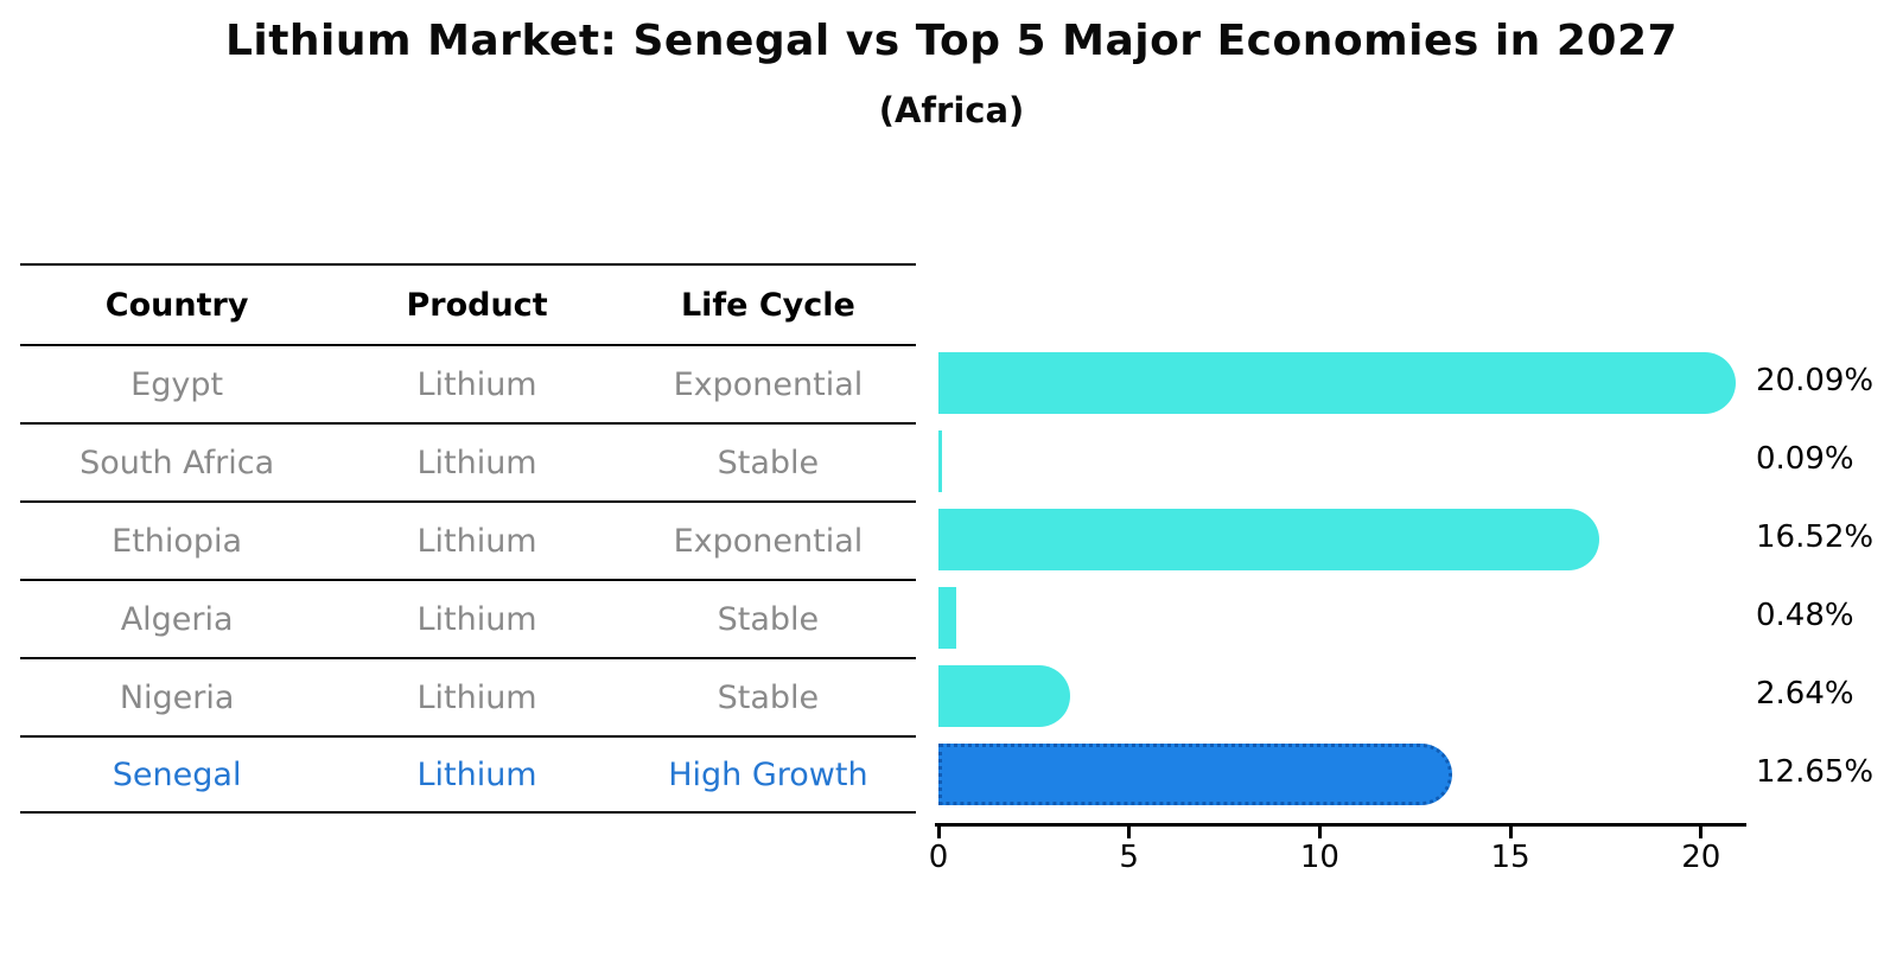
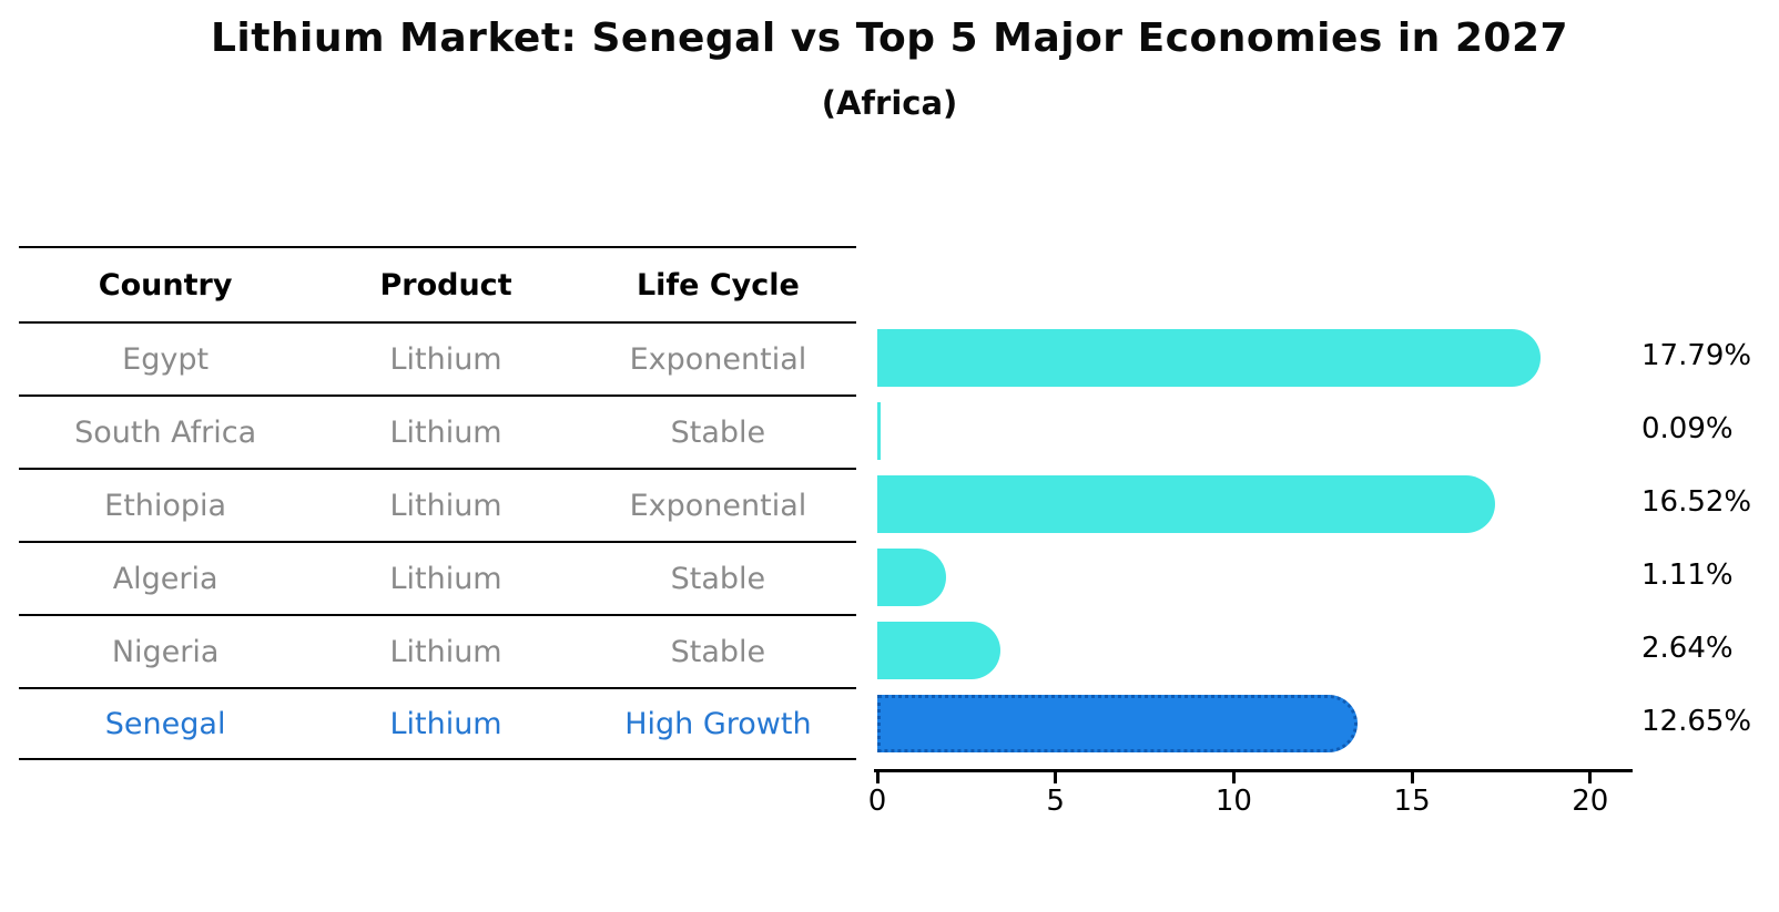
Egypt: 20.09% -> 17.79%
Algeria: 0.48% -> 1.11%
